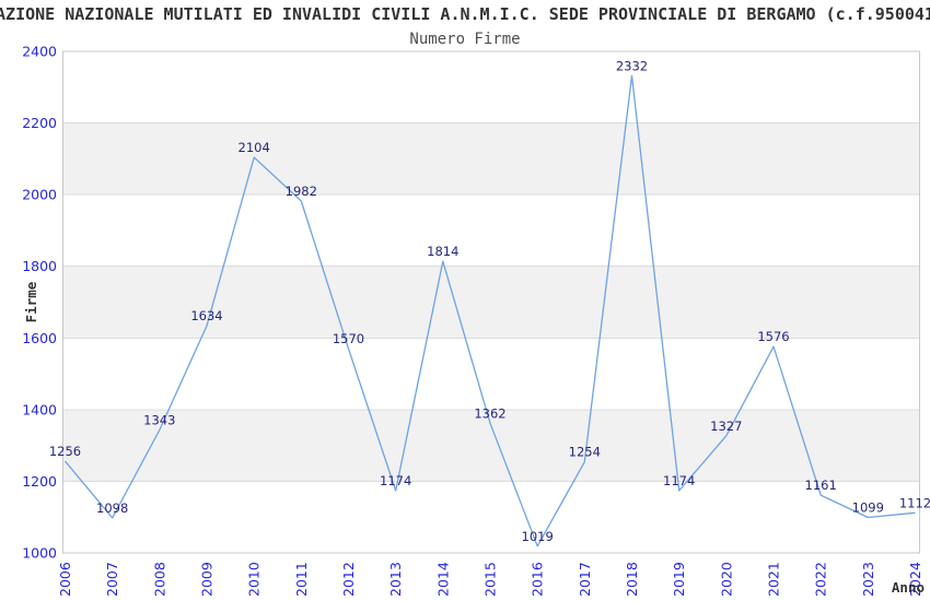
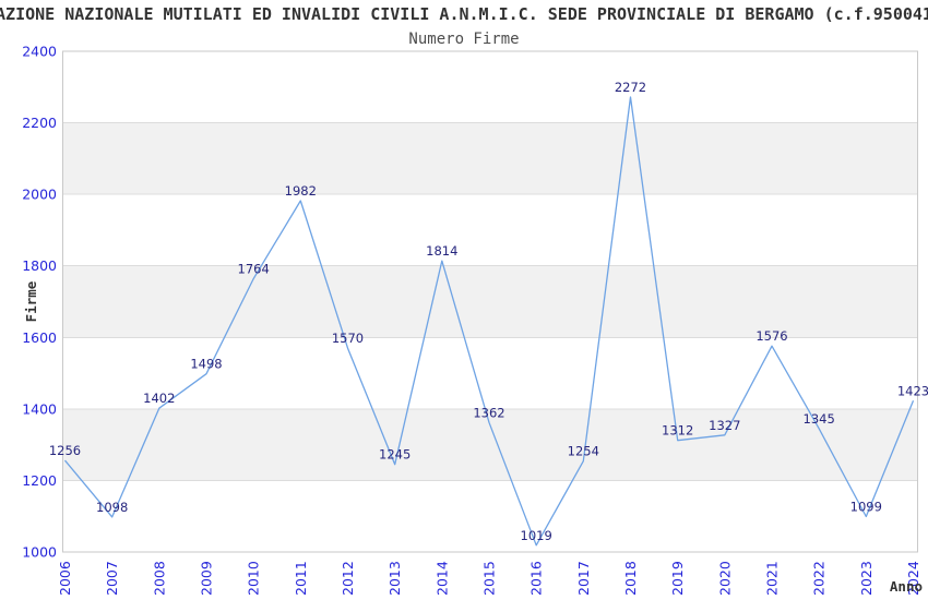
2008: 1343 -> 1402
2009: 1634 -> 1498
2010: 2104 -> 1764
2013: 1174 -> 1245
2018: 2332 -> 2272
2019: 1174 -> 1312
2022: 1161 -> 1345
2024: 1112 -> 1423
